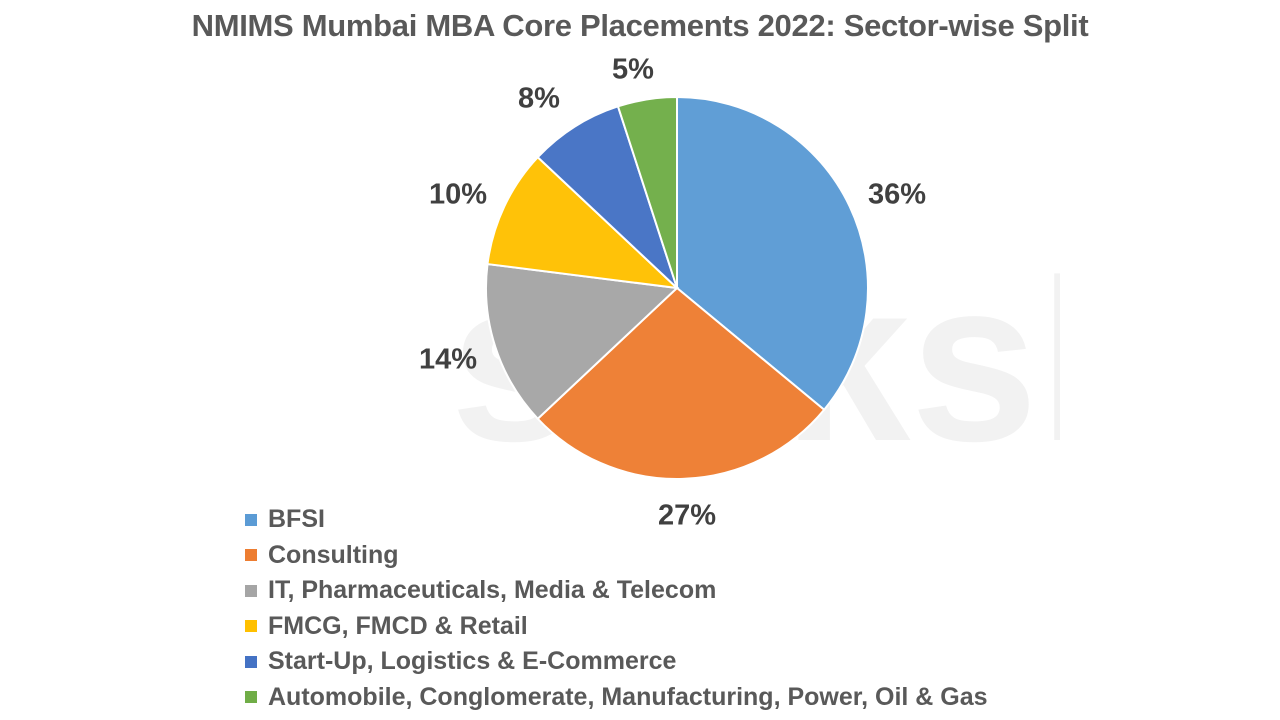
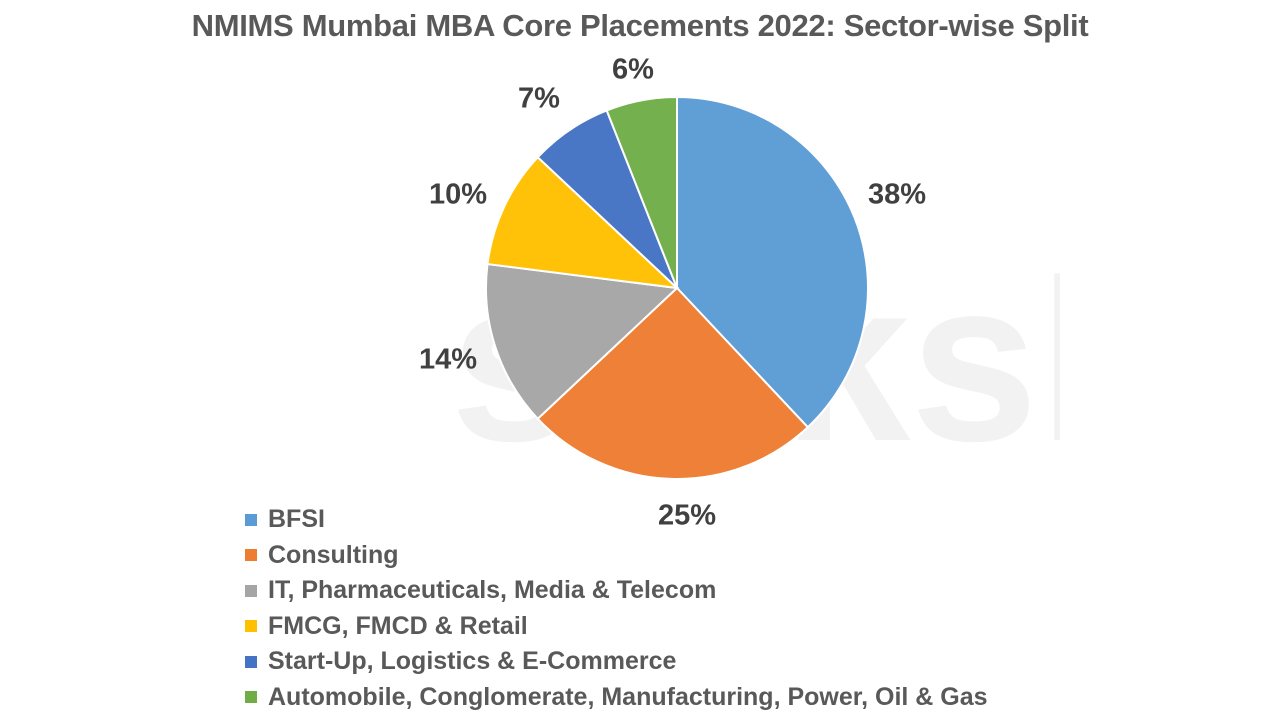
BFSI: 36% -> 38%
Consulting: 27% -> 25%
Start-Up, Logistics & E-Commerce: 8% -> 7%
Automobile, Conglomerate, Manufacturing, Power, Oil & Gas: 5% -> 6%
